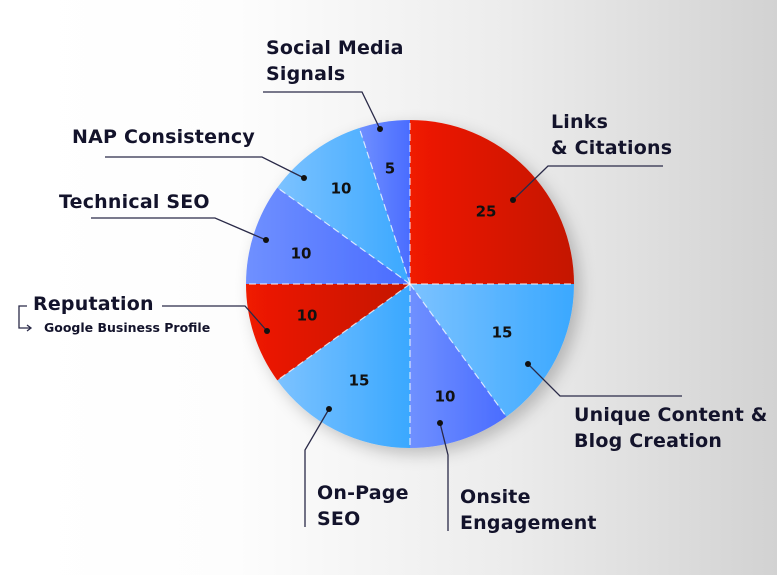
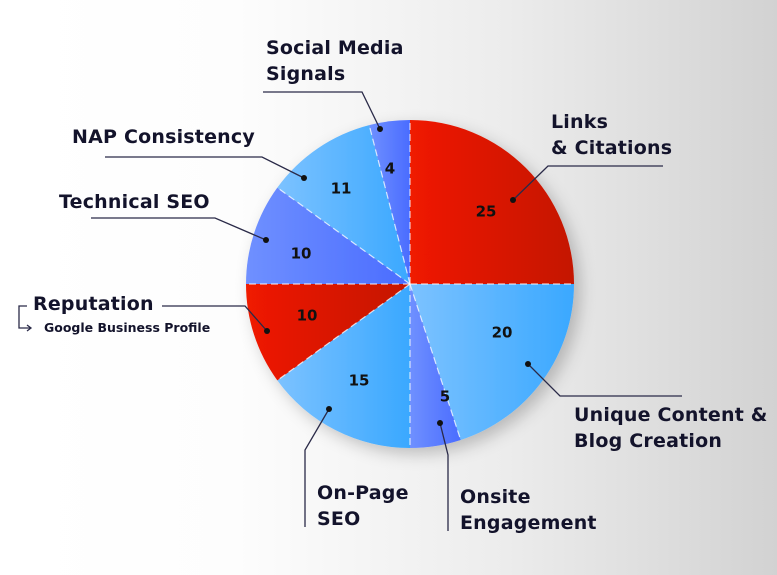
Unique Content & Blog Creation: 15 -> 20
Onsite Engagement: 10 -> 5
NAP Consistency: 10 -> 11
Social Media Signals: 5 -> 4
